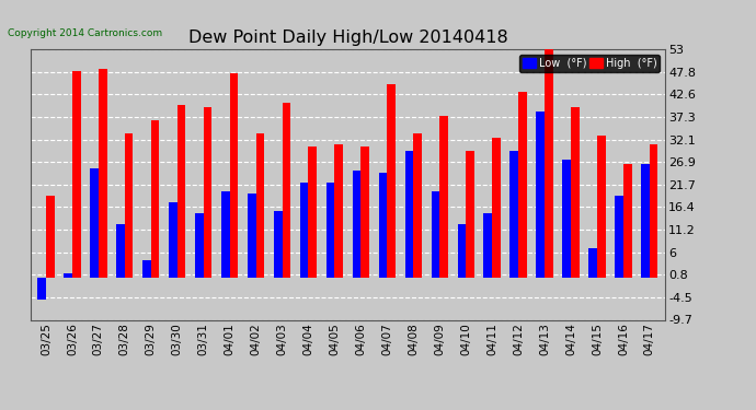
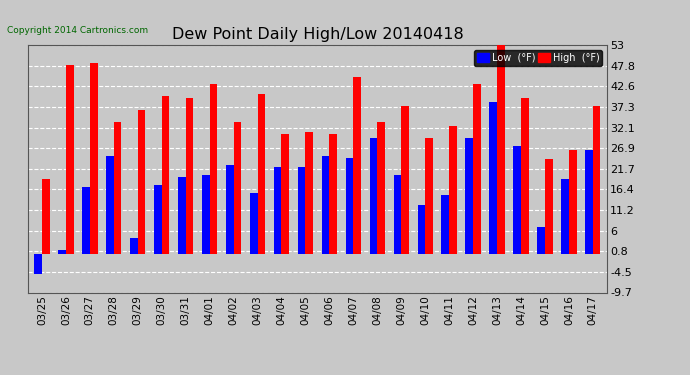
Low (°F)/03/27: 25.5 -> 17.0
Low (°F)/03/28: 12.5 -> 25.0
Low (°F)/03/31: 15.0 -> 19.5
High (°F)/04/01: 47.5 -> 43.0
Low (°F)/04/02: 19.5 -> 22.5
High (°F)/04/15: 33.0 -> 24.0
High (°F)/04/17: 31.0 -> 37.5
